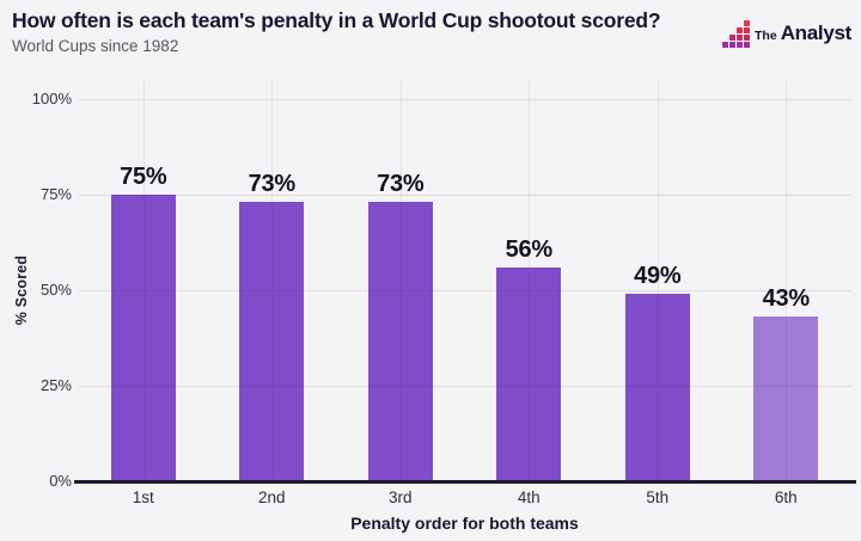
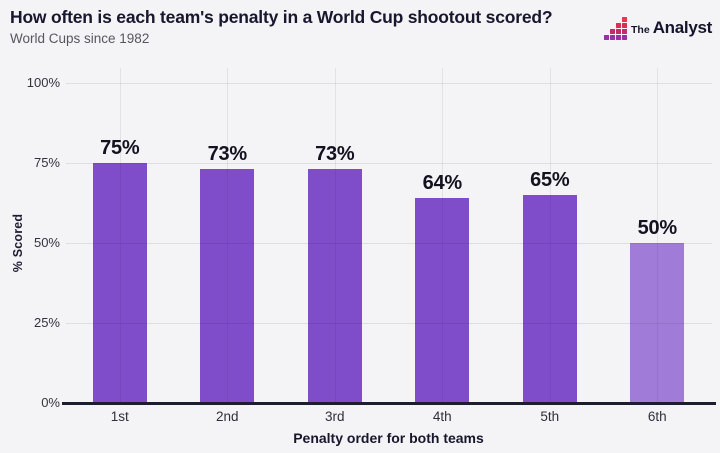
4th: 56% -> 64%
5th: 49% -> 65%
6th: 43% -> 50%
